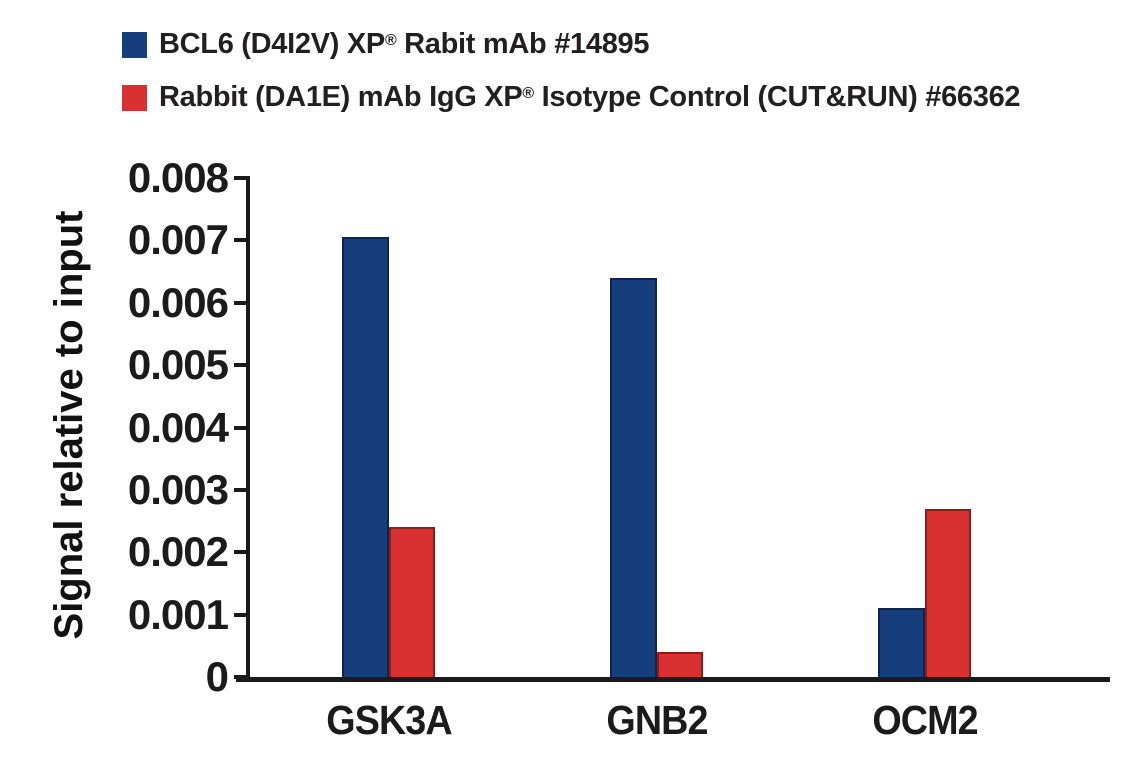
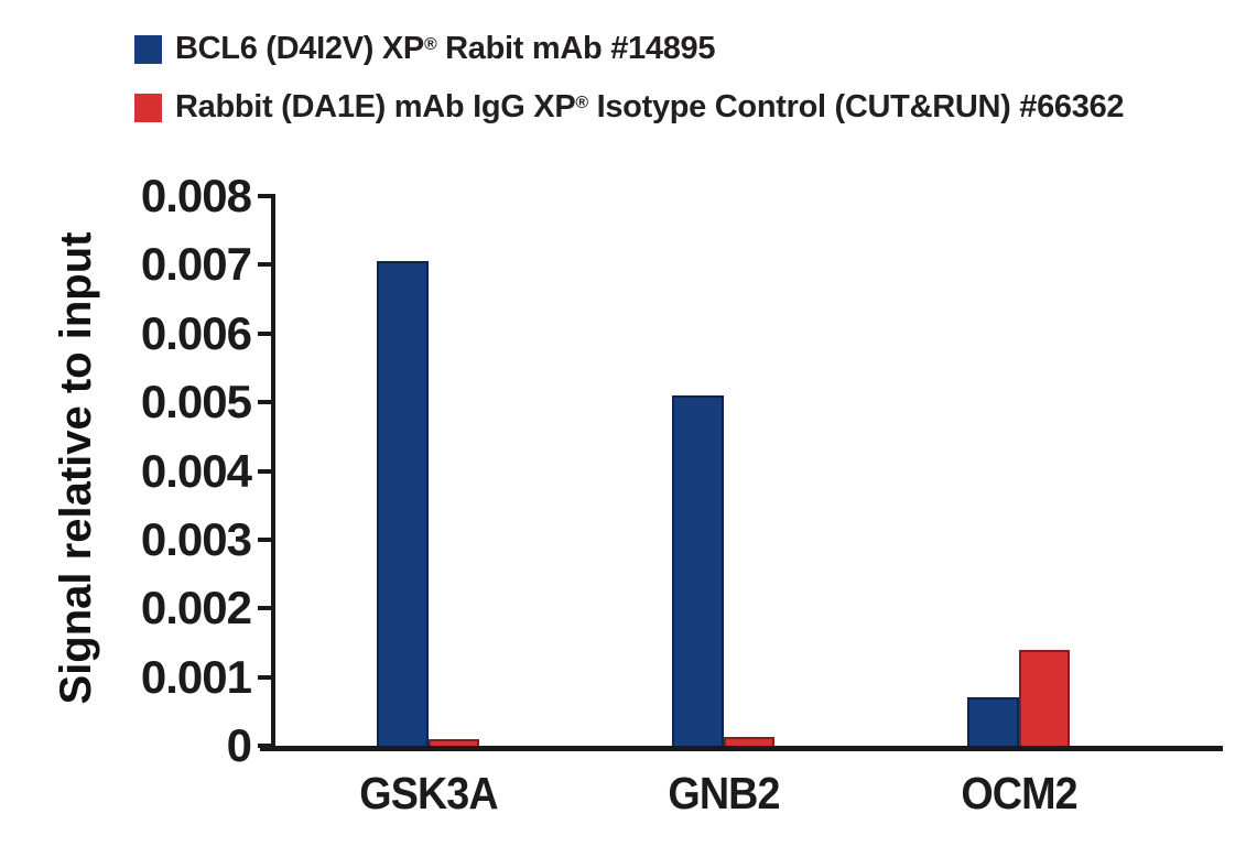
Rabbit (DA1E) mAb IgG XP® Isotype Control (CUT&RUN) #66362/GSK3A: 0.0024 -> 0.0001
BCL6 (D4I2V) XP® Rabit mAb #14895/GNB2: 0.0064 -> 0.0051
Rabbit (DA1E) mAb IgG XP® Isotype Control (CUT&RUN) #66362/GNB2: 0.0004 -> 0.0001
BCL6 (D4I2V) XP® Rabit mAb #14895/OCM2: 0.0011 -> 0.0007
Rabbit (DA1E) mAb IgG XP® Isotype Control (CUT&RUN) #66362/OCM2: 0.0027 -> 0.0014
